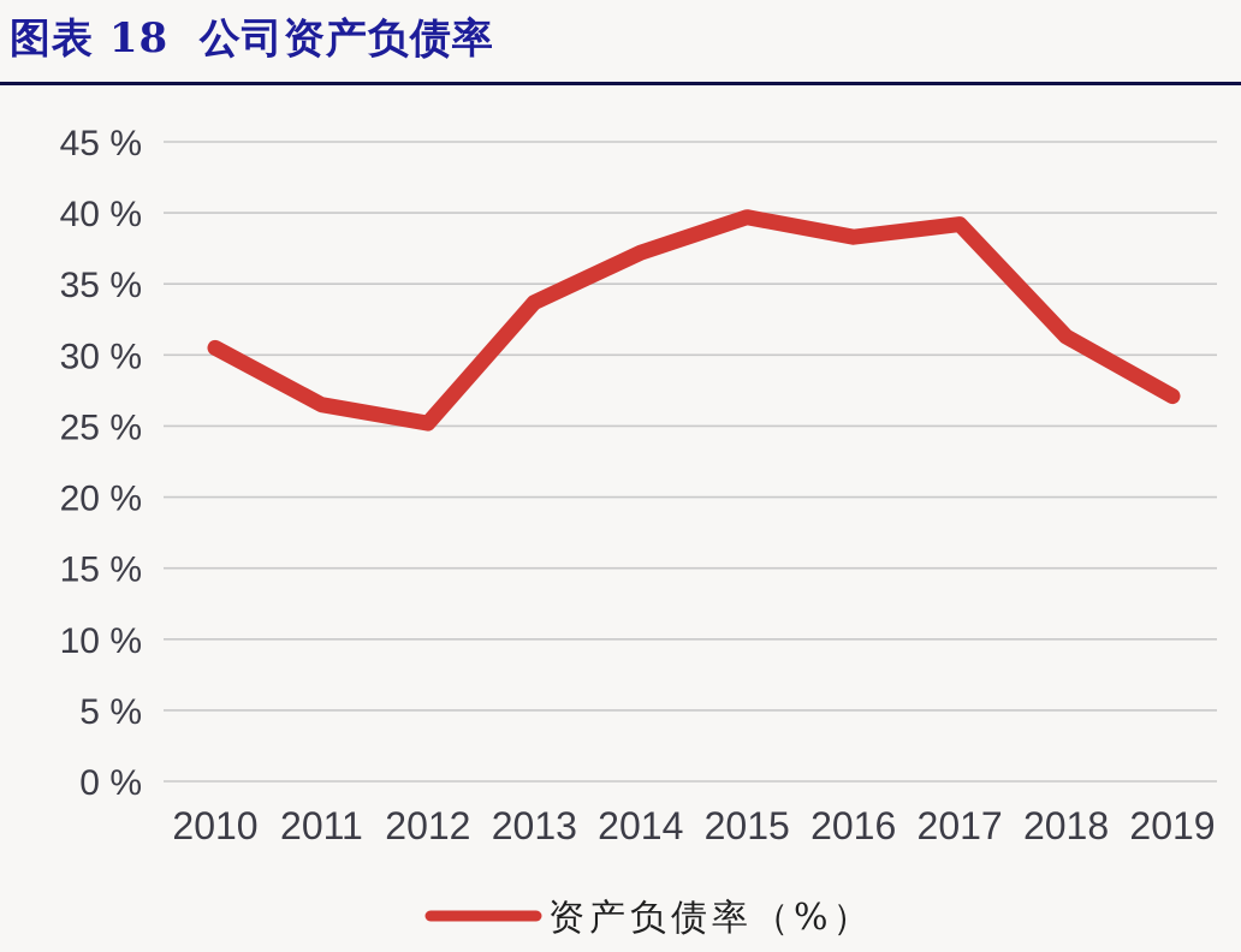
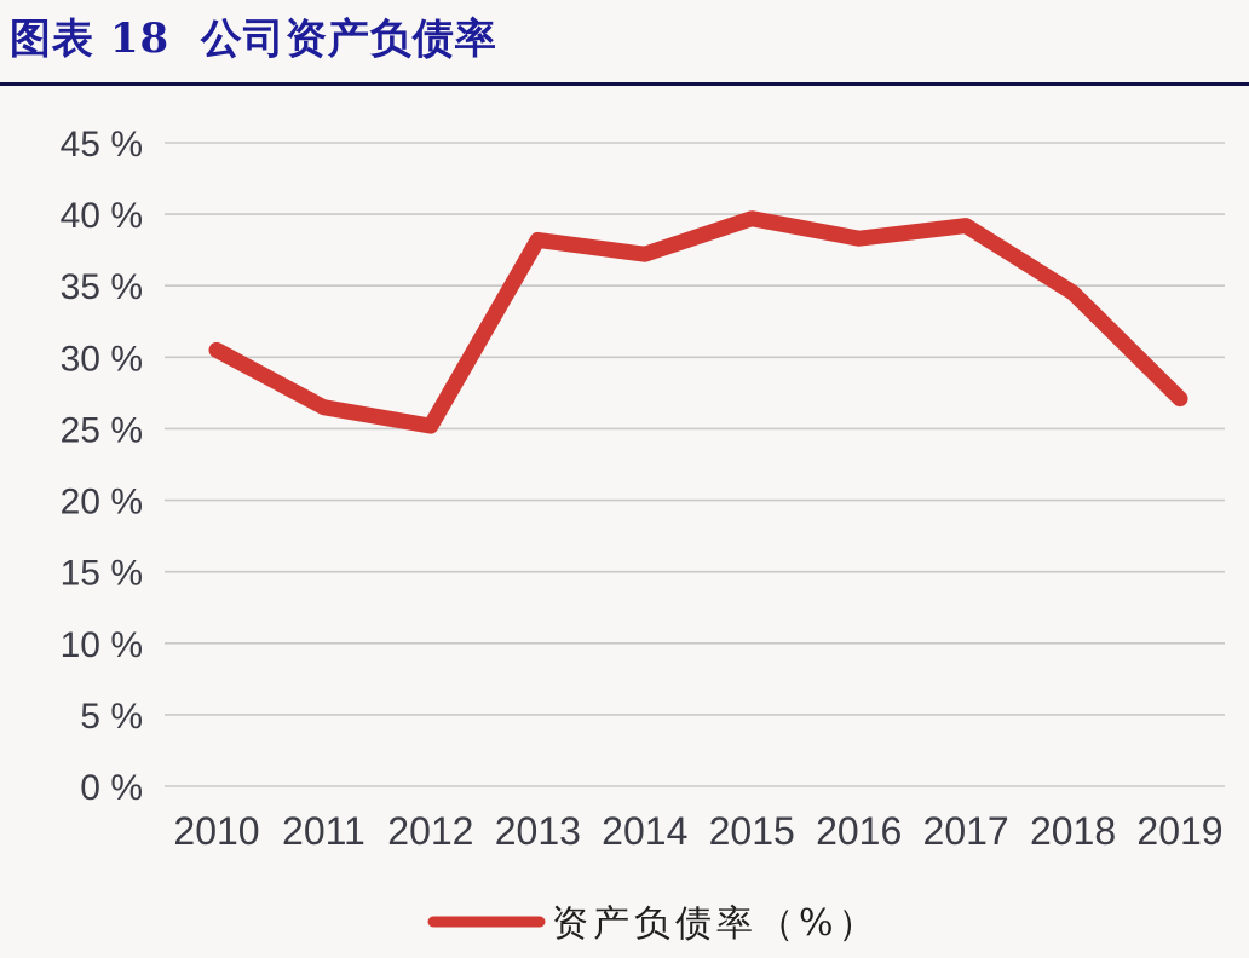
2013: 33.7% -> 38.2%
2018: 31.3% -> 34.5%
